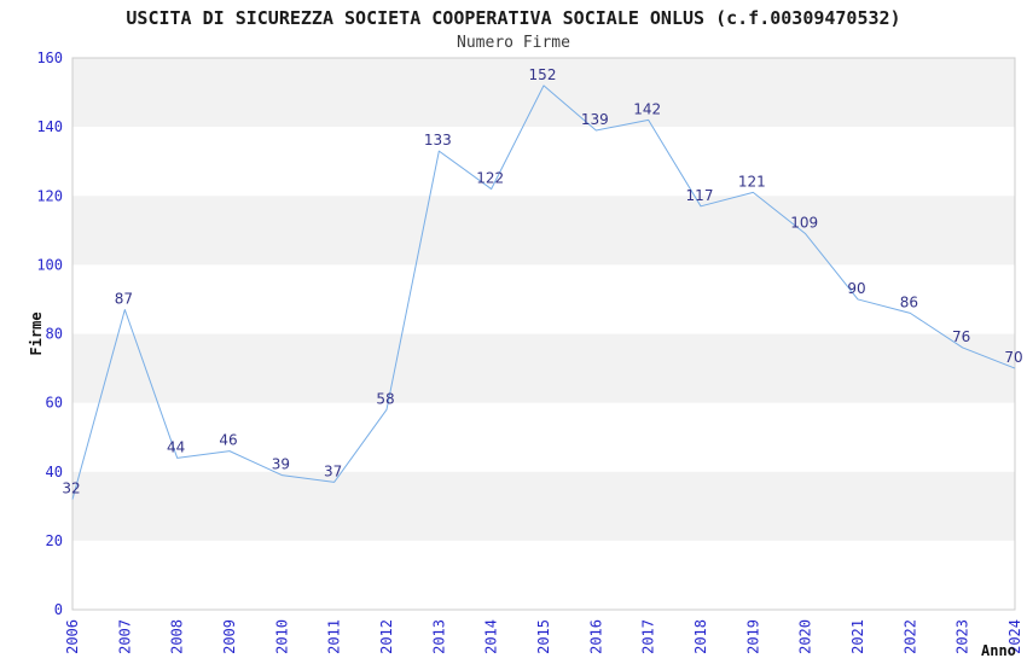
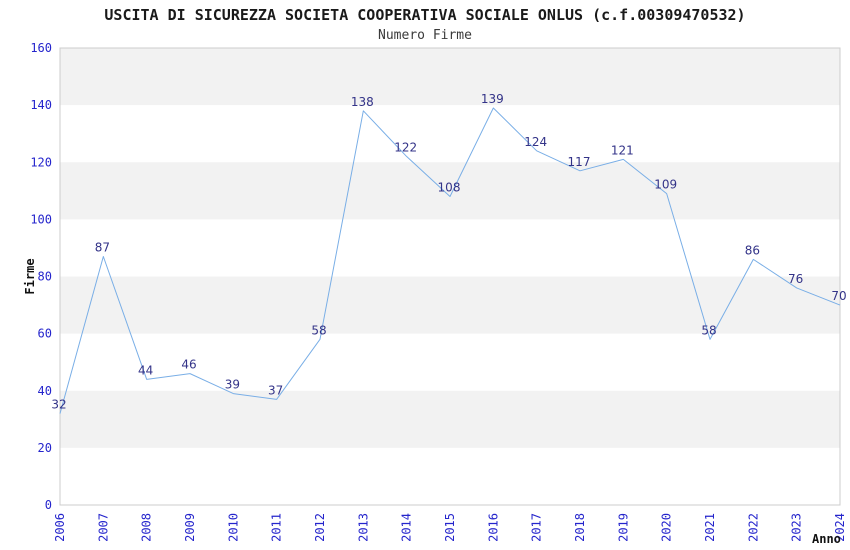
2013: 133 -> 138
2015: 152 -> 108
2017: 142 -> 124
2021: 90 -> 58
